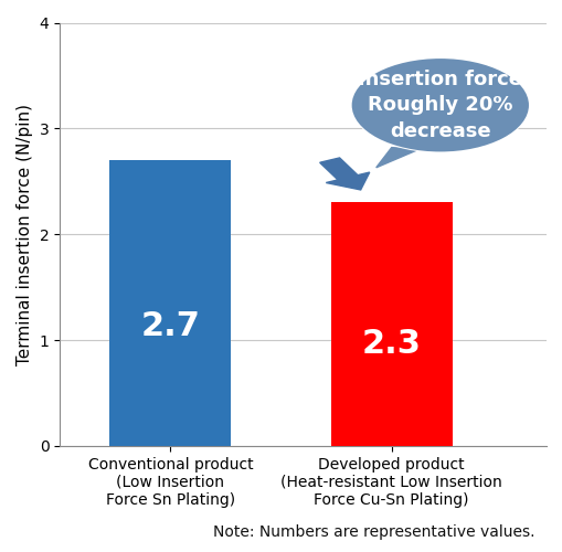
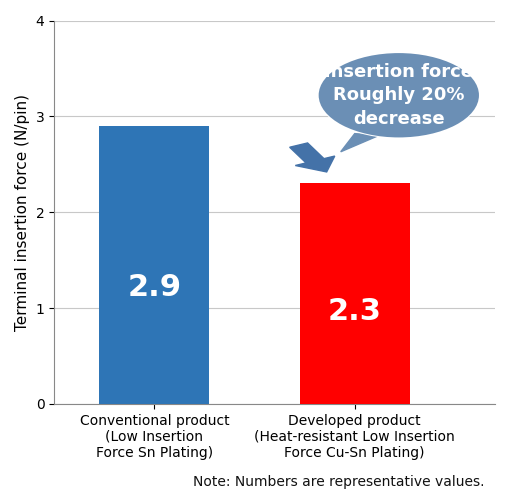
Conventional product (Low Insertion Force Sn Plating): 2.7 -> 2.9
